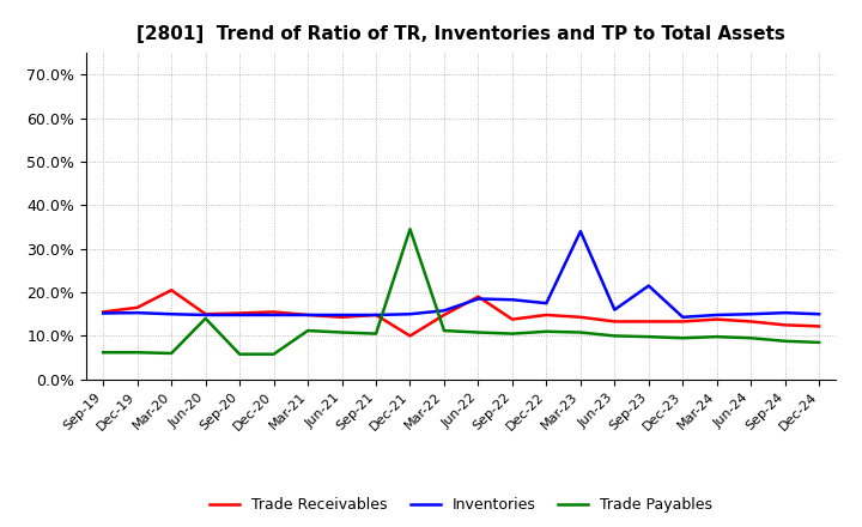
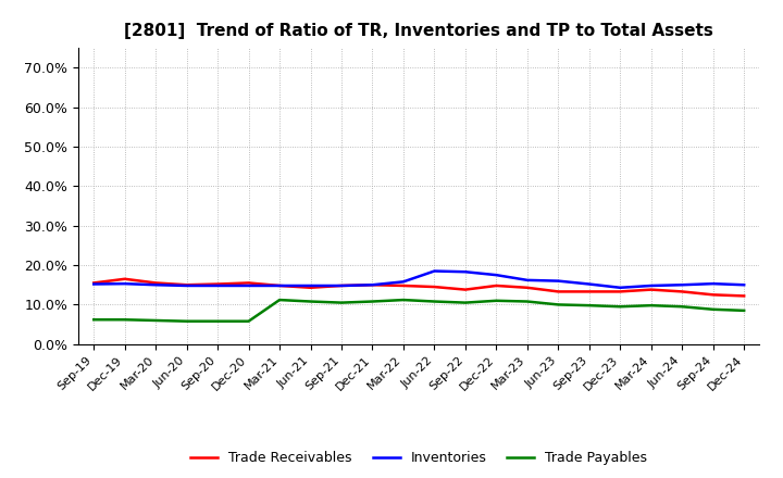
Trade Receivables/Mar-20: 20.5% -> 15.5%
Trade Payables/Jun-20: 14.0% -> 5.8%
Trade Receivables/Dec-21: 10.0% -> 15.0%
Trade Payables/Dec-21: 34.5% -> 10.8%
Trade Receivables/Jun-22: 19.0% -> 14.5%
Inventories/Mar-23: 34.0% -> 16.2%
Inventories/Sep-23: 21.5% -> 15.2%
